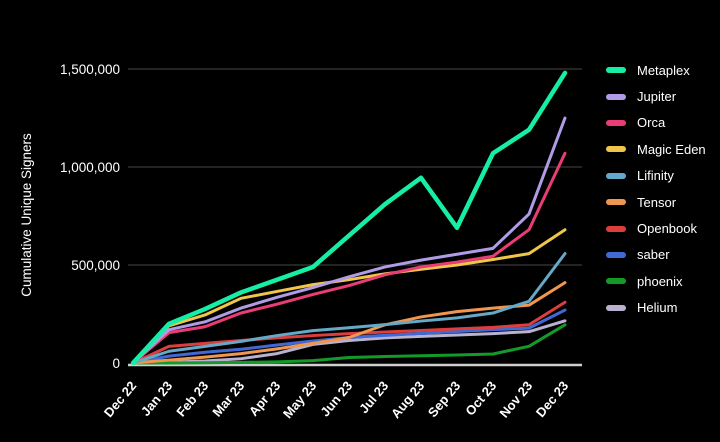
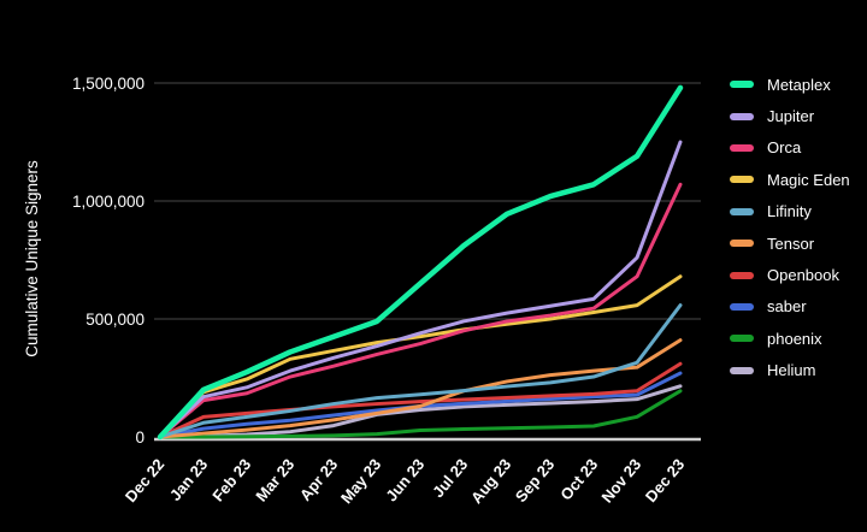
Metaplex/Sep 23: 690000 -> 1020000
